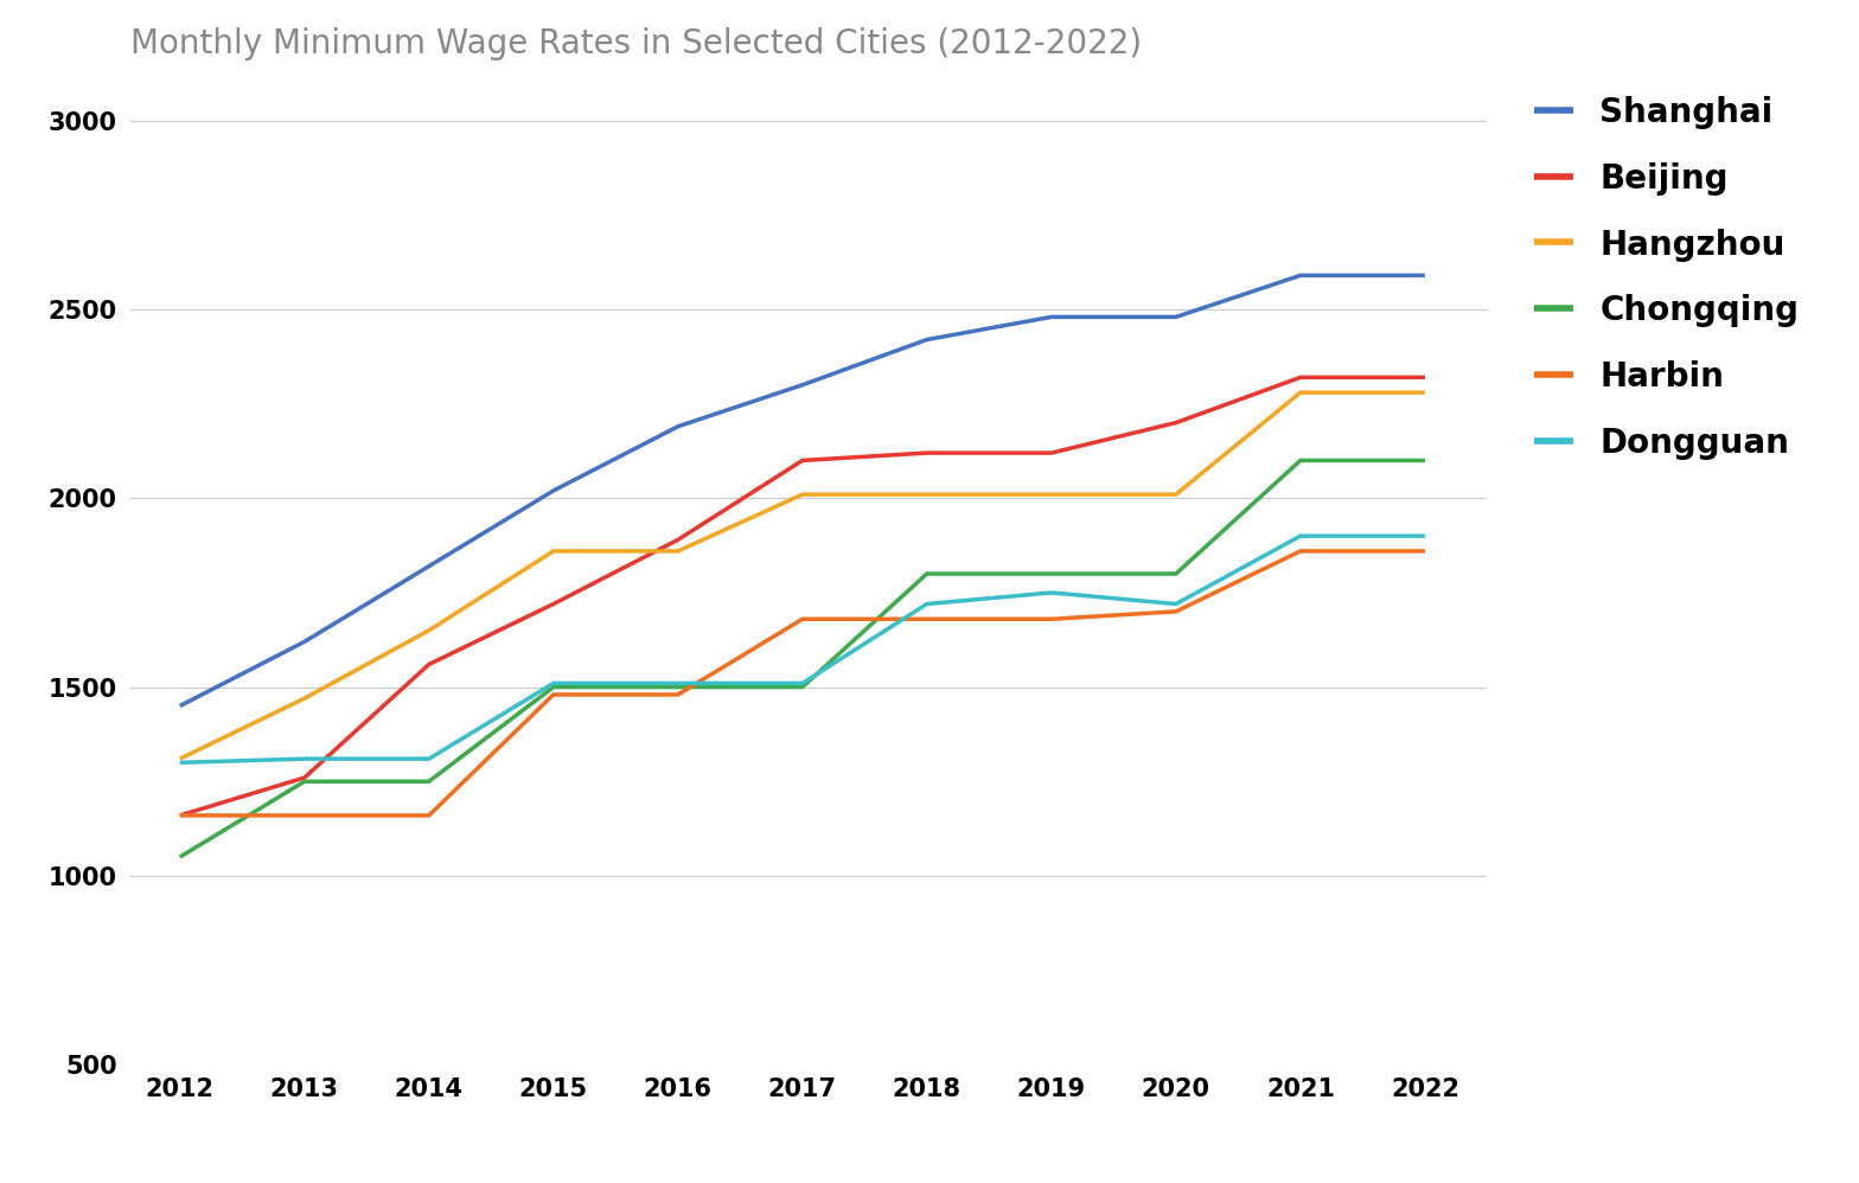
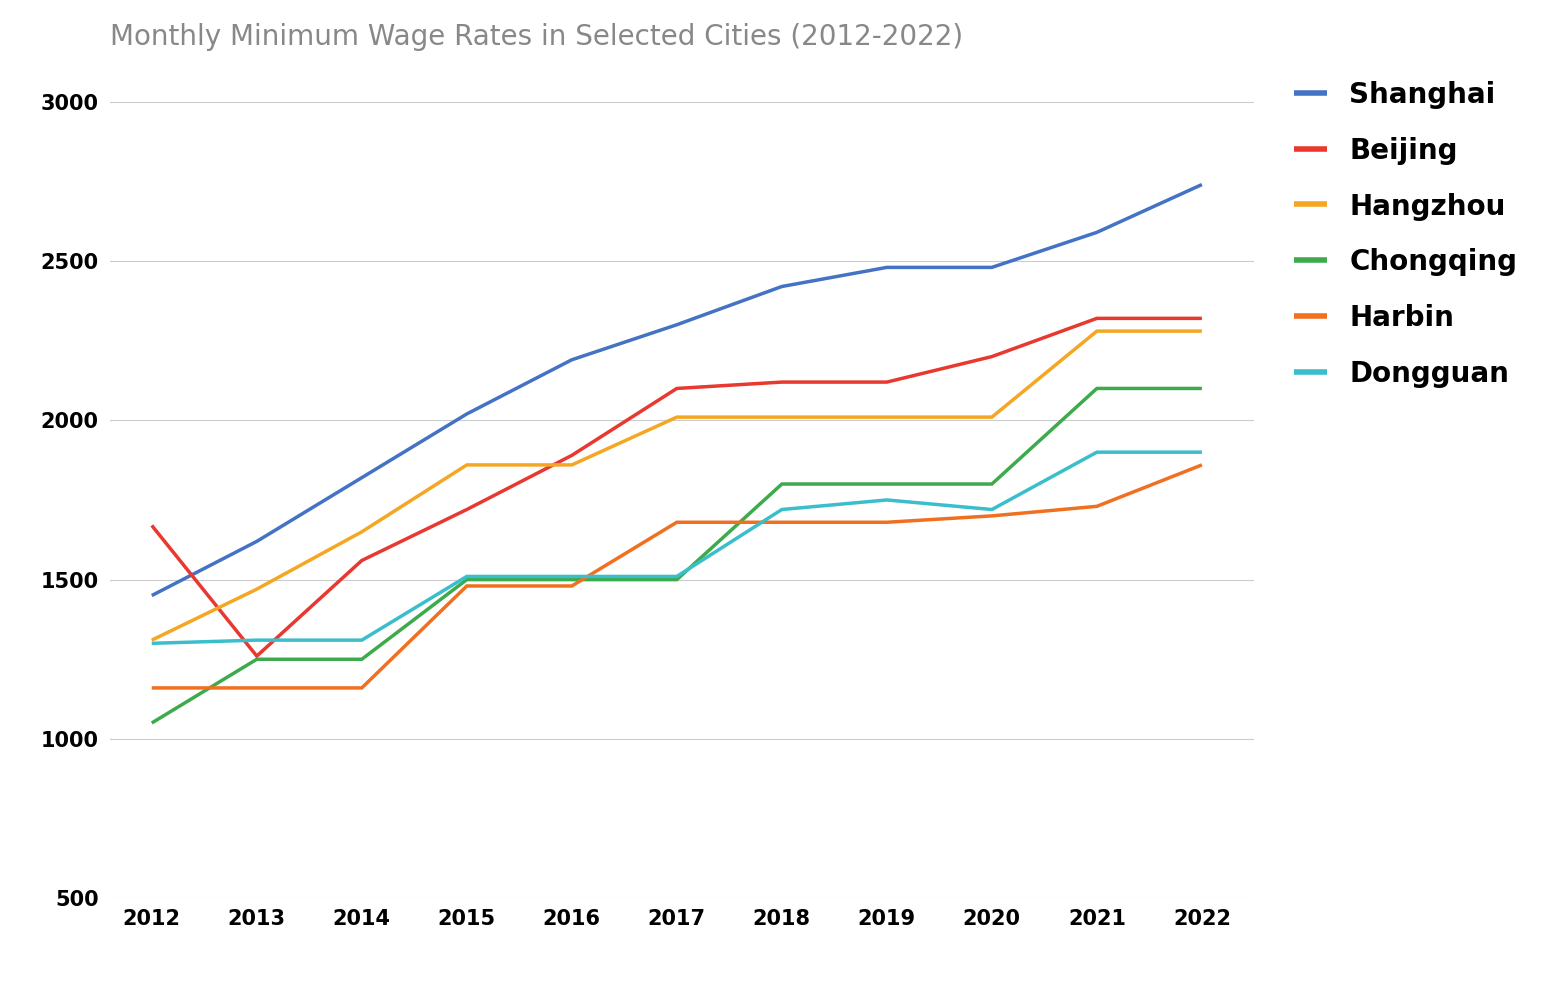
Beijing/2012: 1160 -> 1670
Harbin/2021: 1860 -> 1730
Shanghai/2022: 2590 -> 2740
